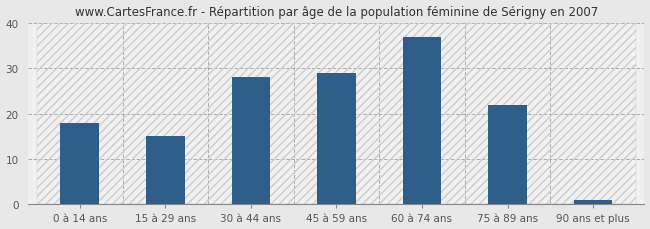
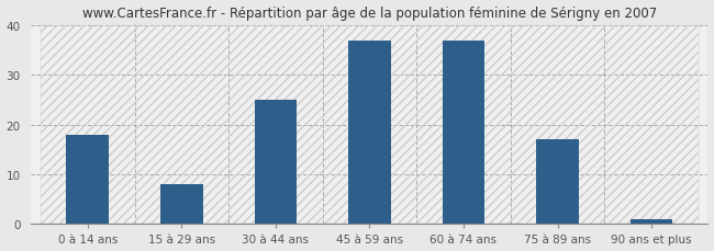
15 à 29 ans: 15 -> 8
30 à 44 ans: 28 -> 25
45 à 59 ans: 29 -> 37
75 à 89 ans: 22 -> 17
